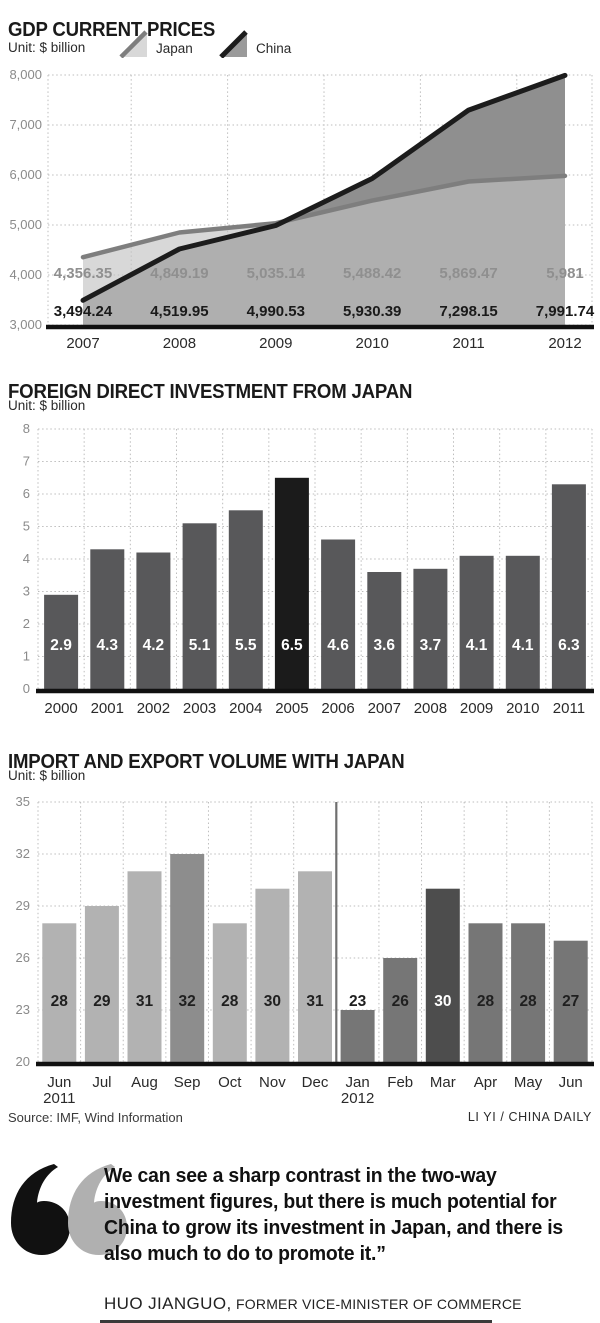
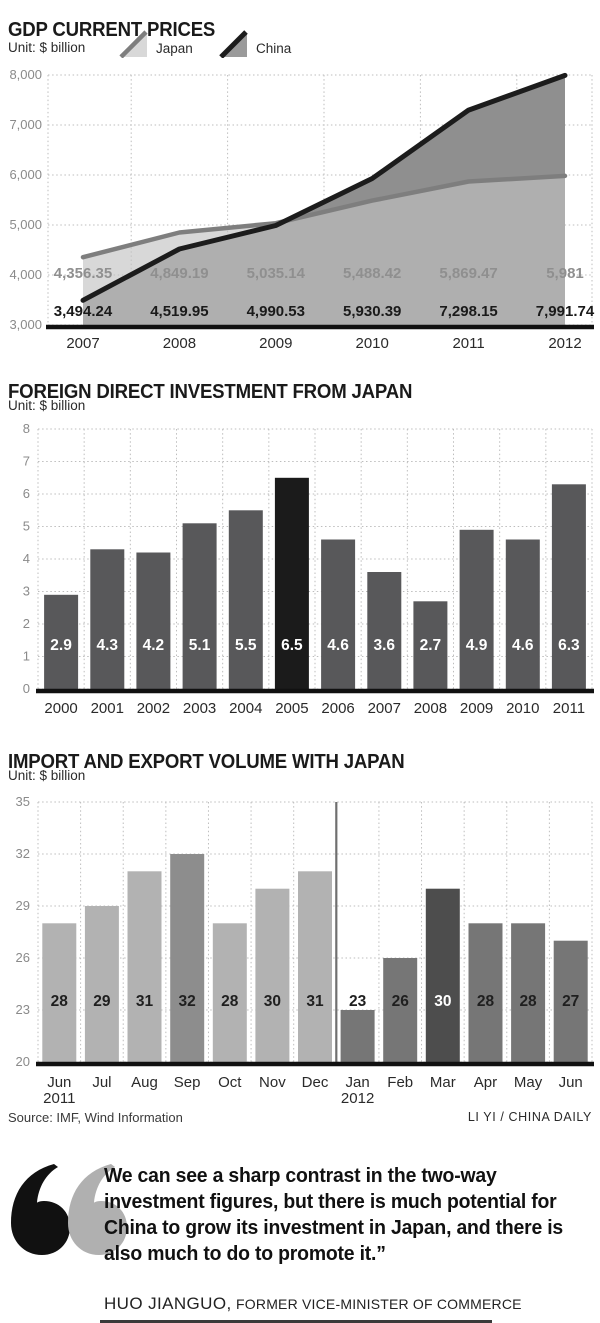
FOREIGN DIRECT INVESTMENT FROM JAPAN/2008: 3.7 -> 2.7
FOREIGN DIRECT INVESTMENT FROM JAPAN/2009: 4.1 -> 4.9
FOREIGN DIRECT INVESTMENT FROM JAPAN/2010: 4.1 -> 4.6
